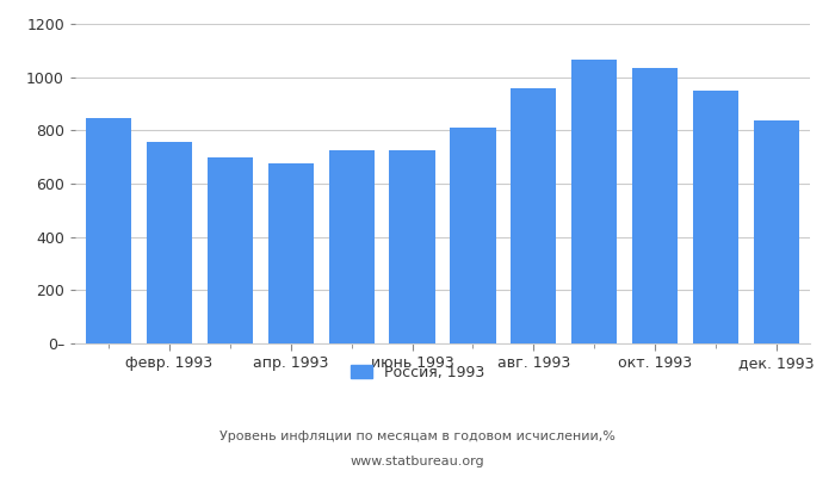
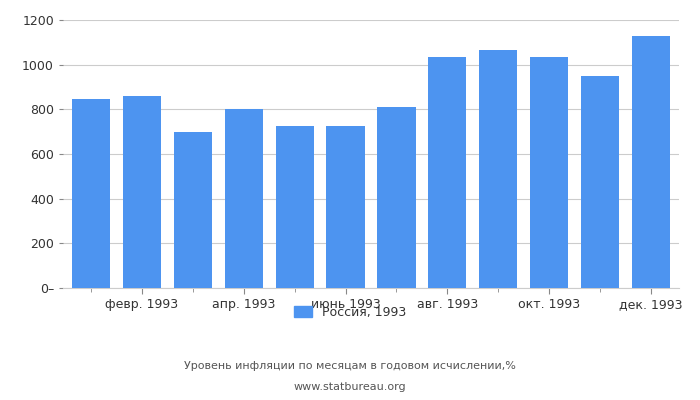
февр. 1993: 758 -> 860
апр. 1993: 675 -> 800
авг. 1993: 958 -> 1035
дек. 1993: 838 -> 1130
